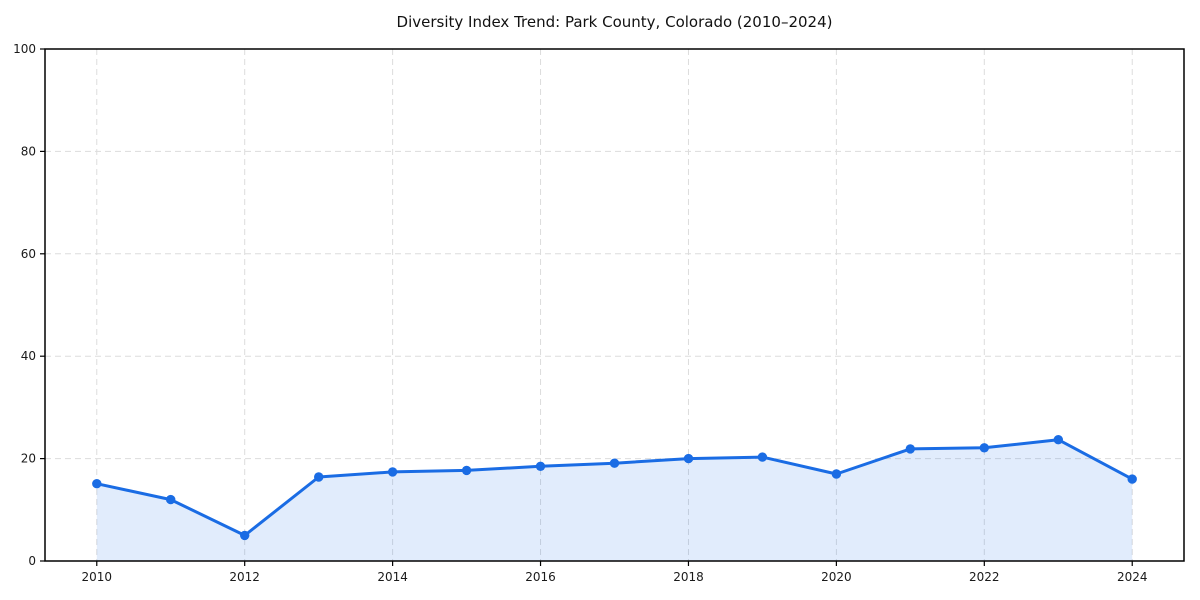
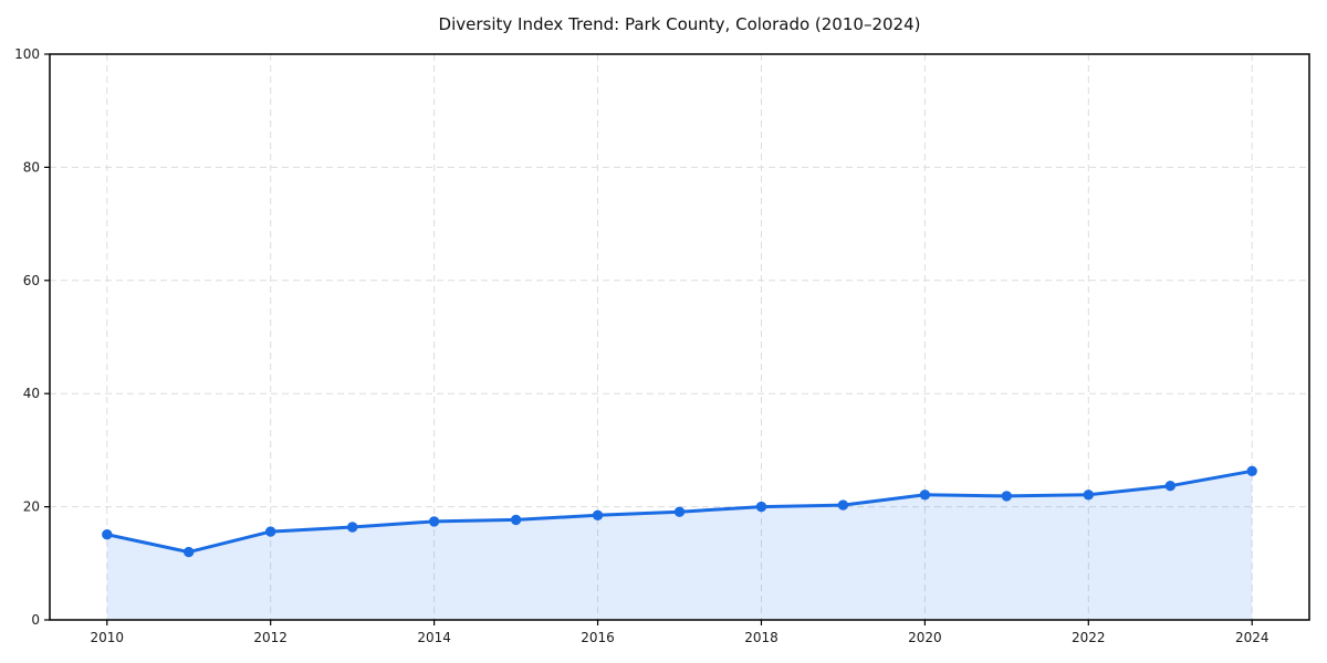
2012: 5 -> 16
2020: 17 -> 22
2024: 16 -> 26
